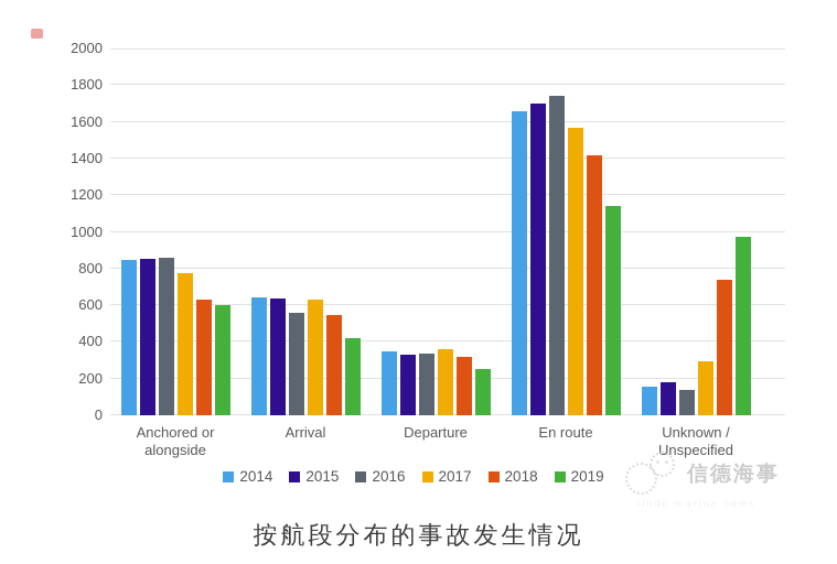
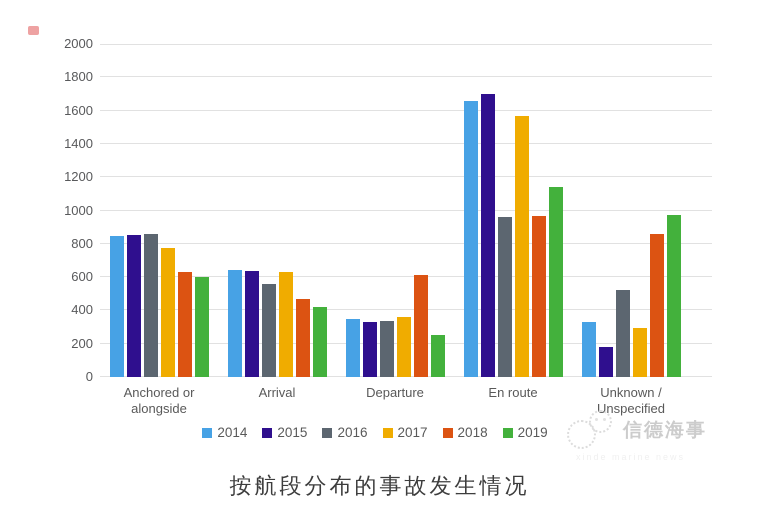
2018/Arrival: 540 -> 470
2018/Departure: 320 -> 610
2016/En route: 1740 -> 960
2018/En route: 1420 -> 970
2014/Unknown / Unspecified: 160 -> 330
2016/Unknown / Unspecified: 140 -> 520
2018/Unknown / Unspecified: 740 -> 860
